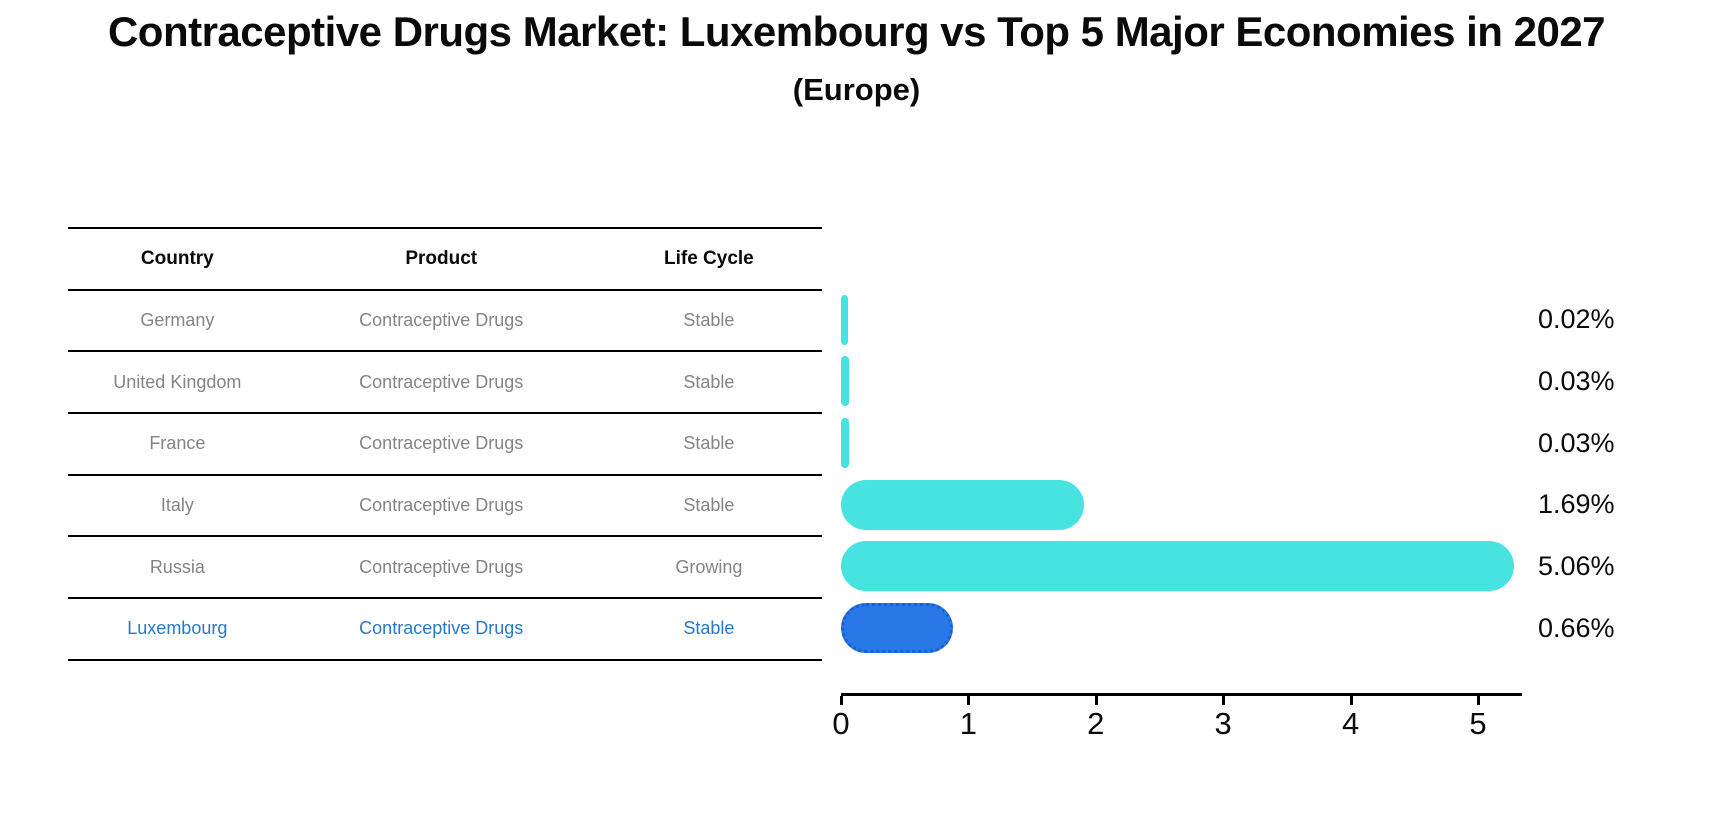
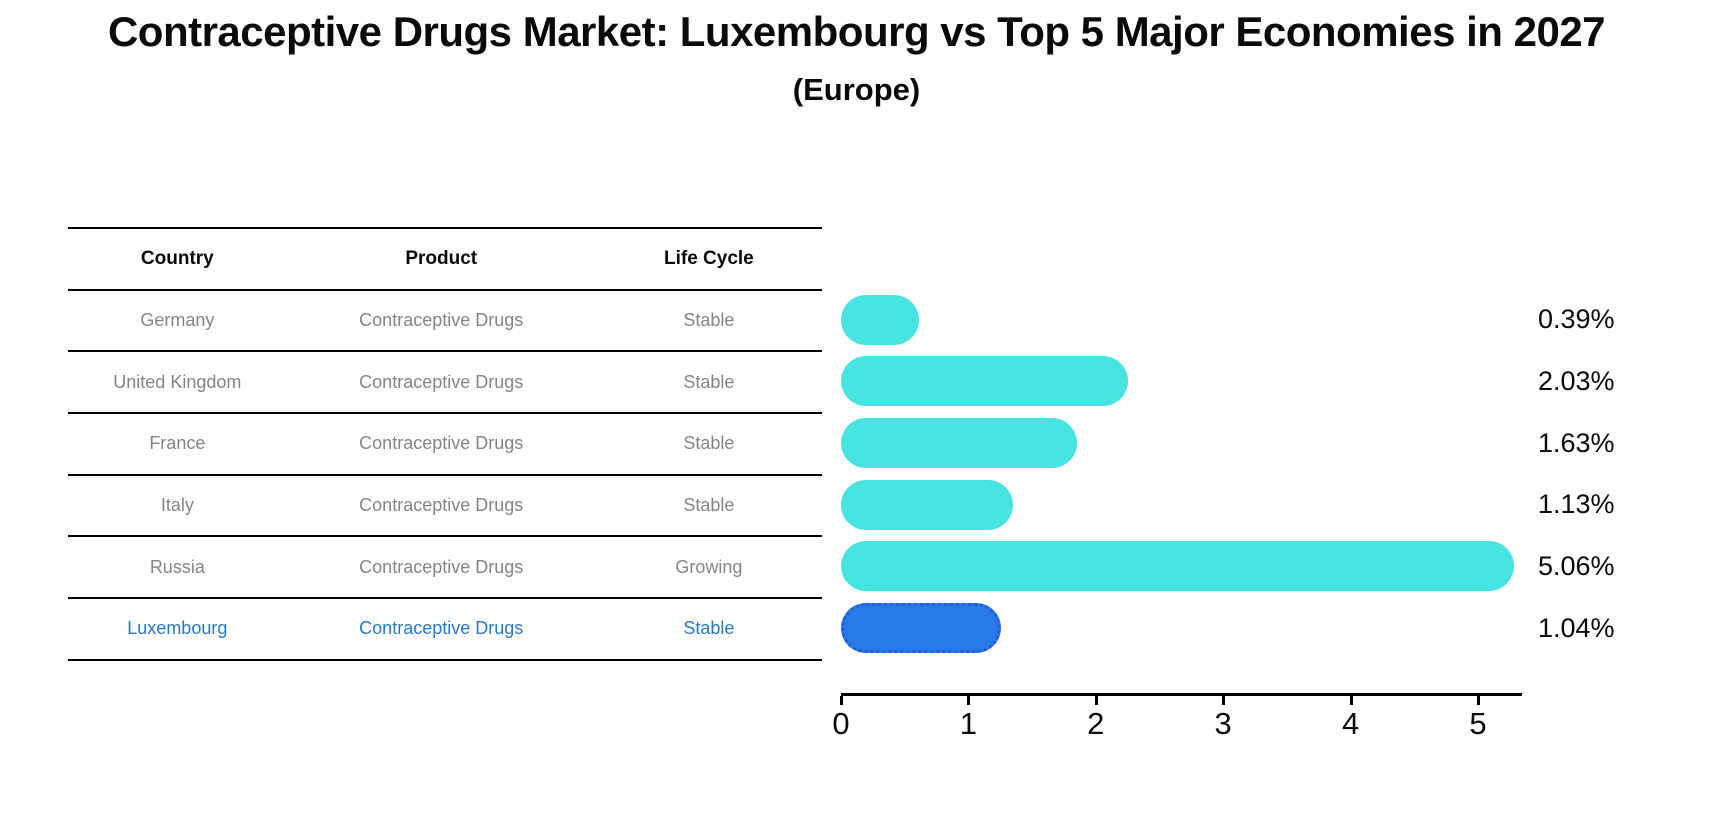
Germany: 0.02% -> 0.39%
United Kingdom: 0.03% -> 2.03%
France: 0.03% -> 1.63%
Italy: 1.69% -> 1.13%
Luxembourg: 0.66% -> 1.04%
